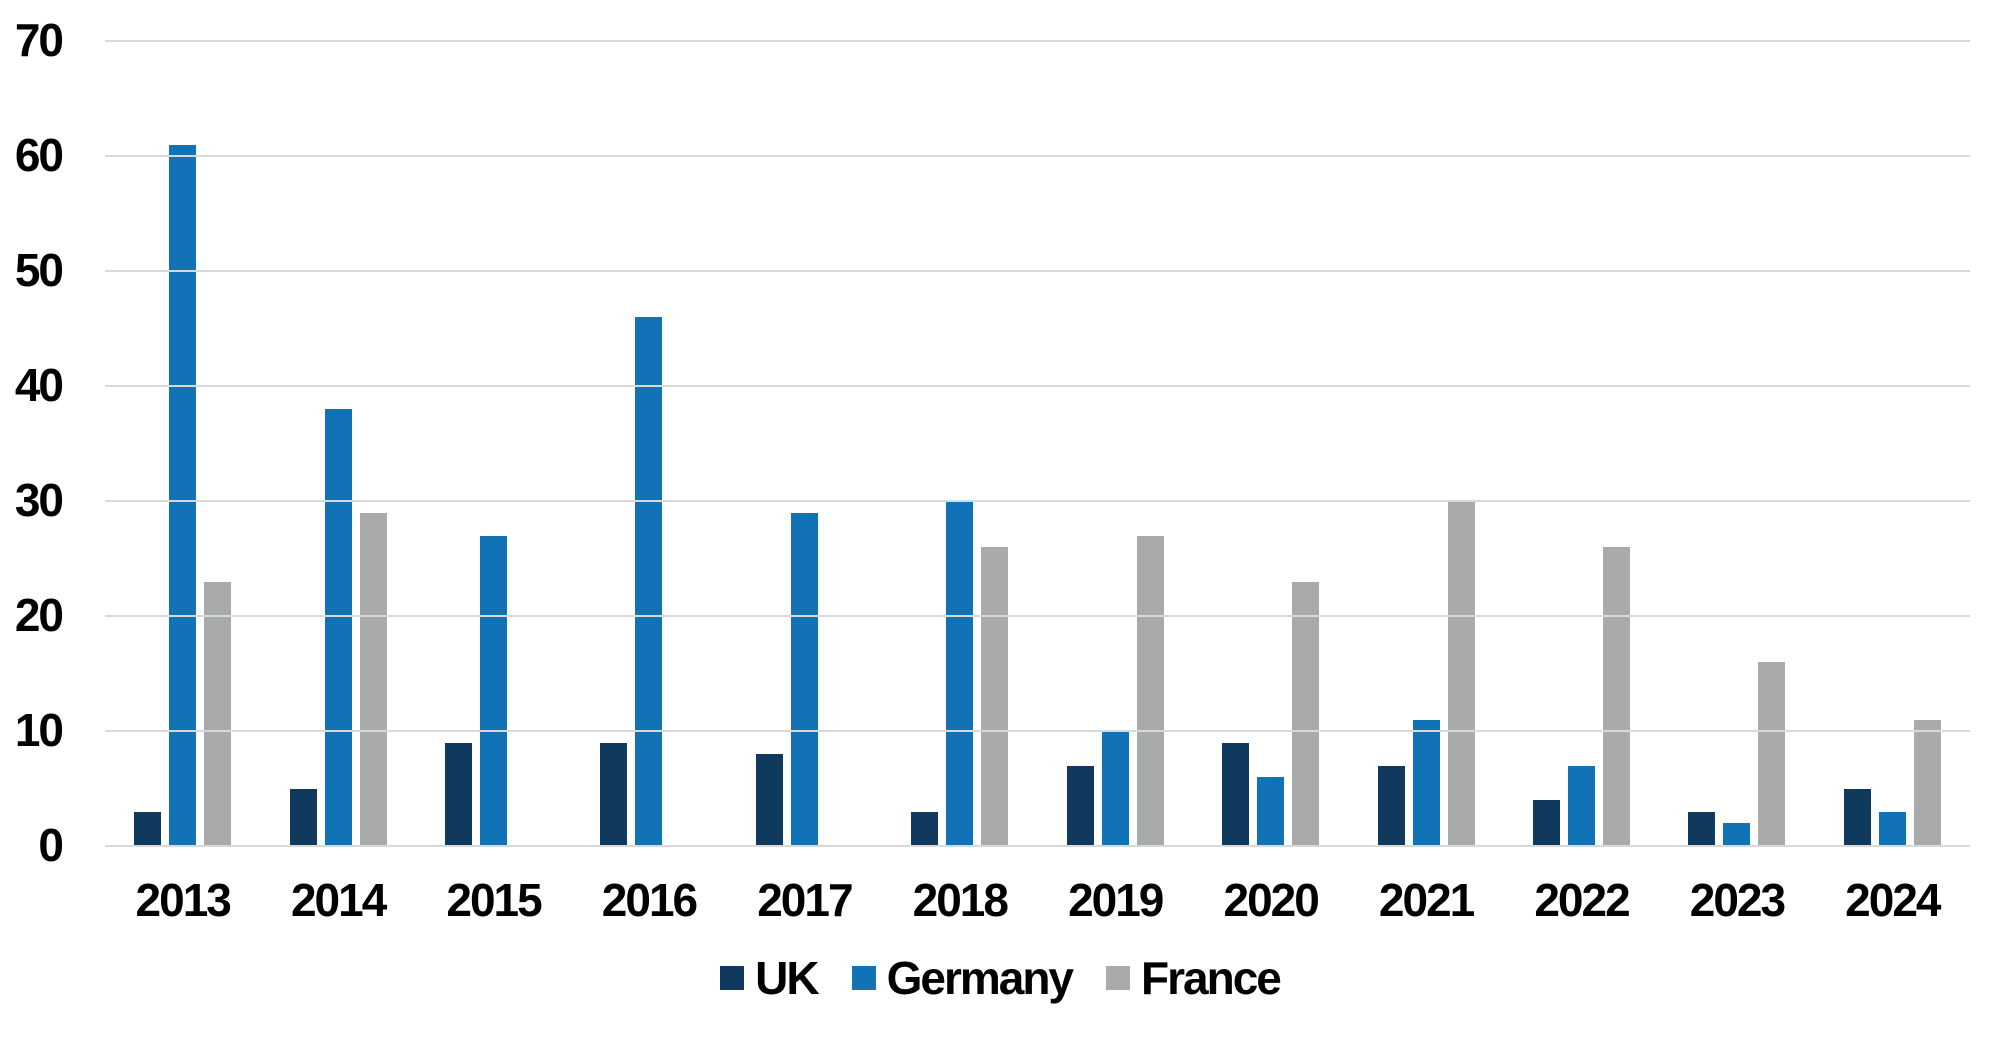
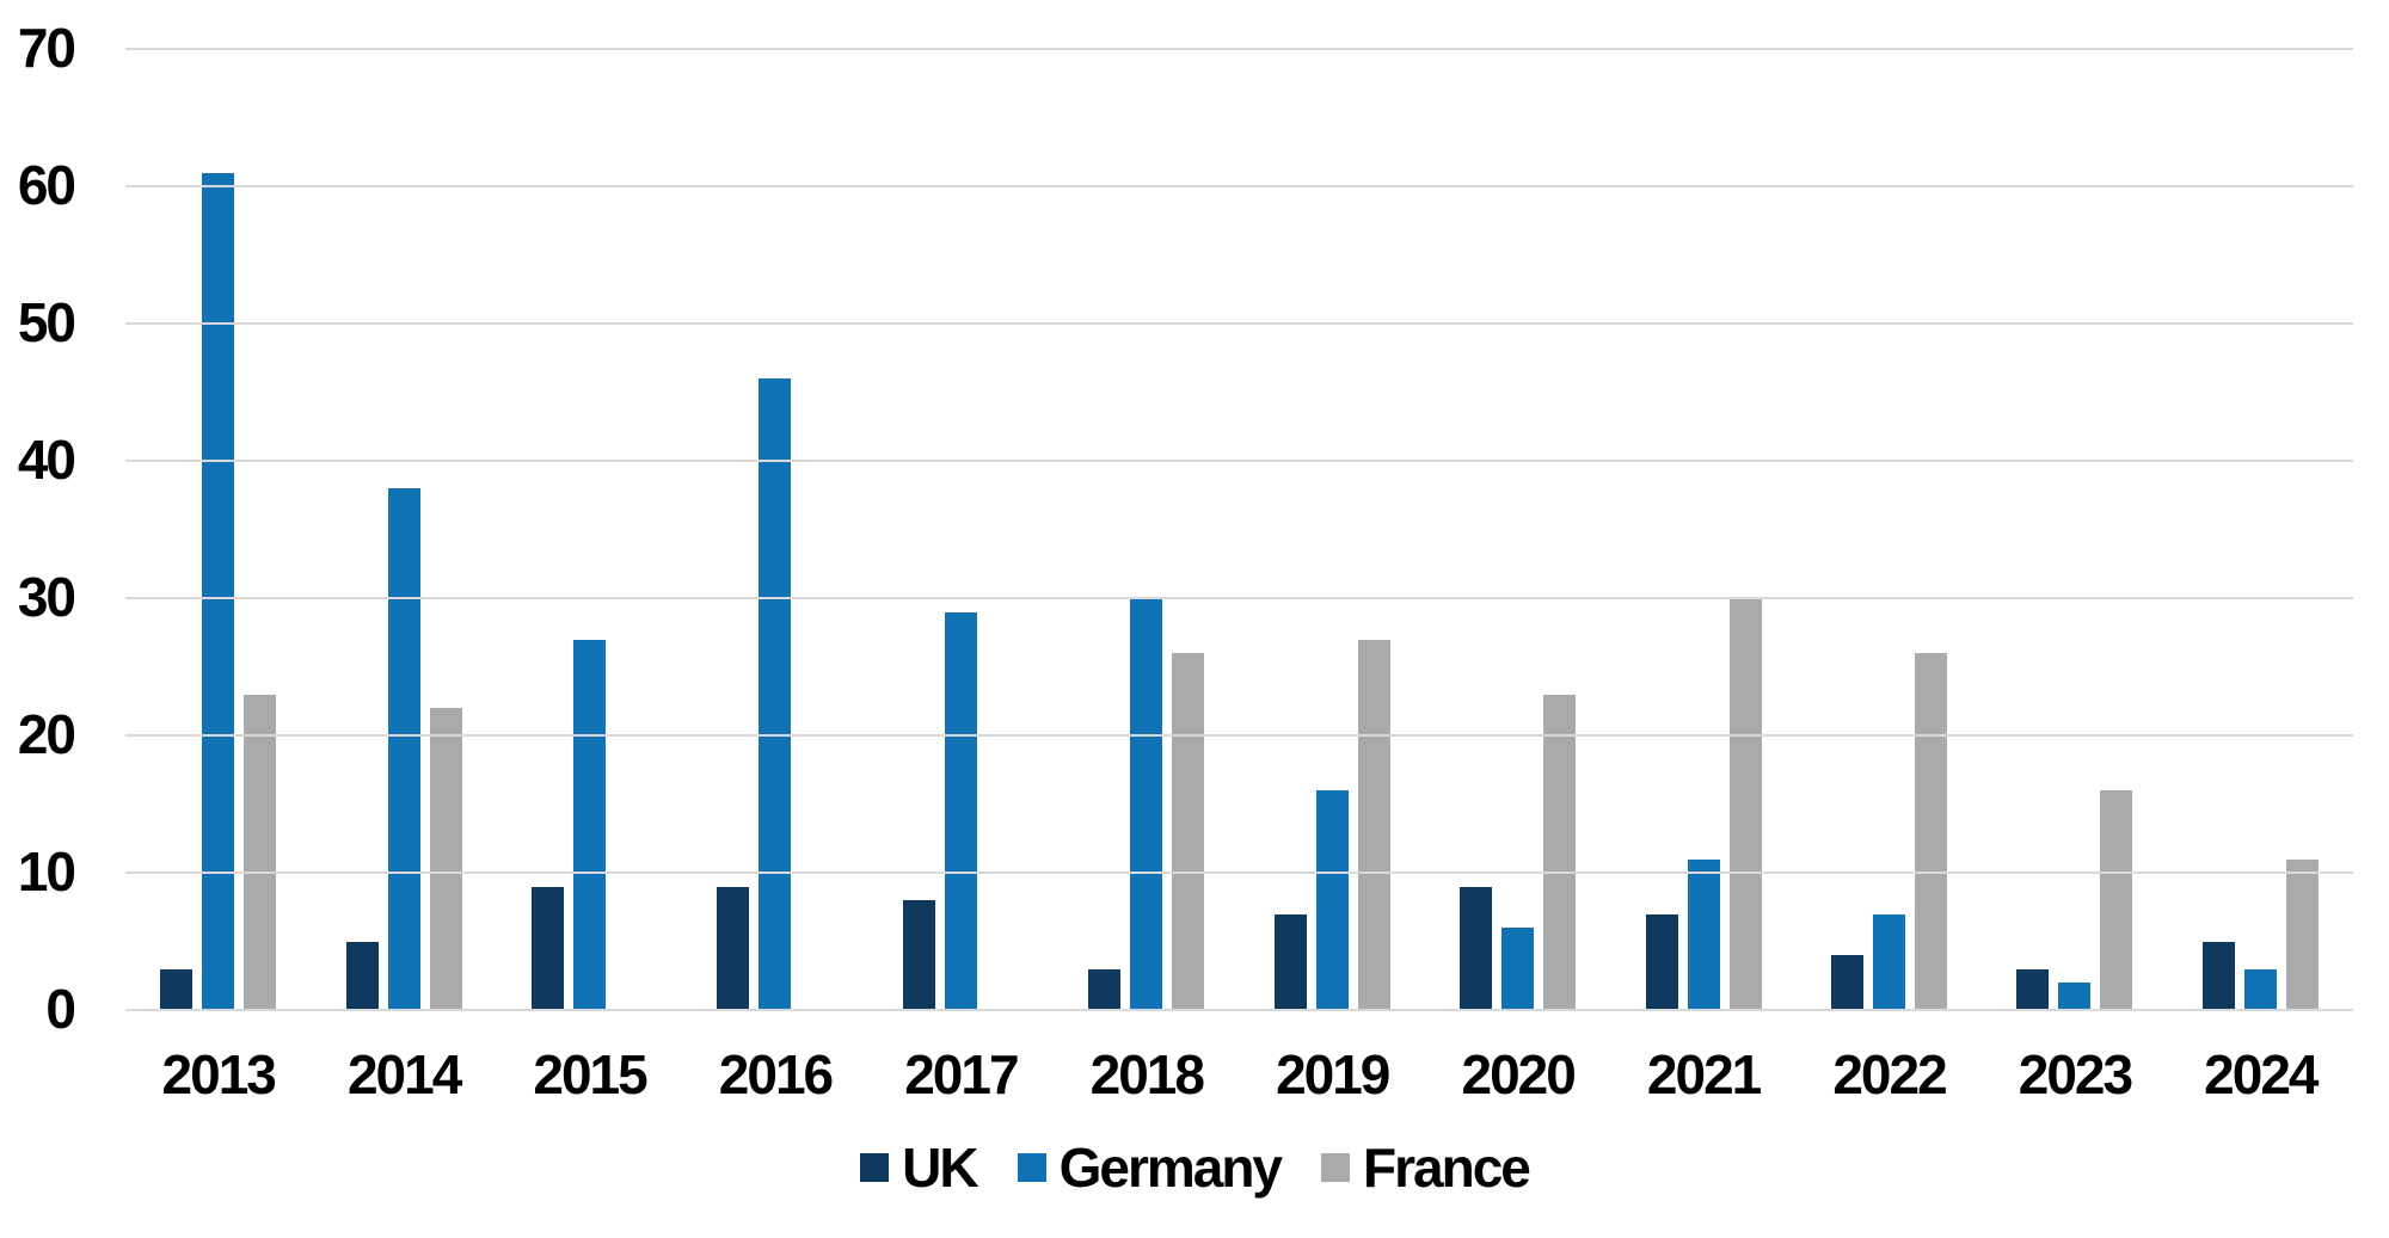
France/2014: 29 -> 22
Germany/2019: 10 -> 16
